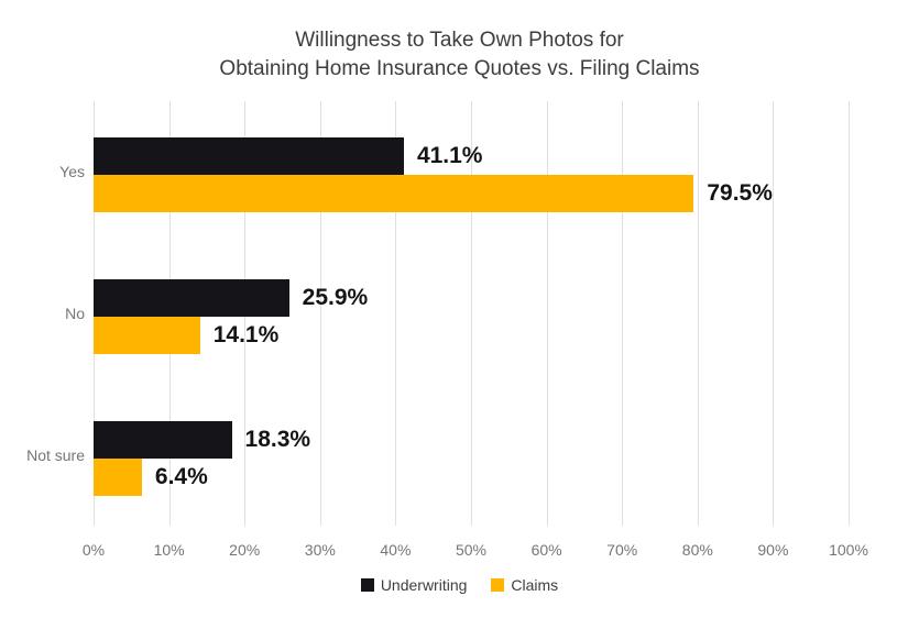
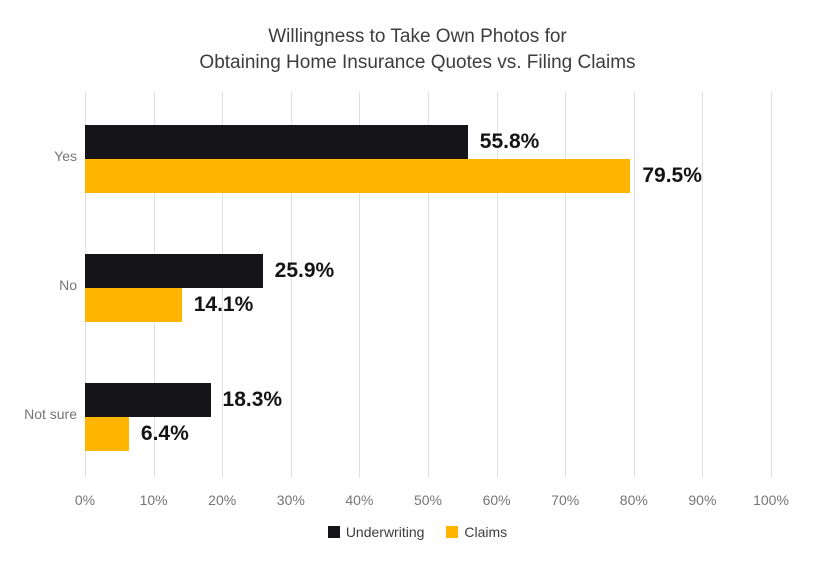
Underwriting/Yes: 41.1% -> 55.8%
